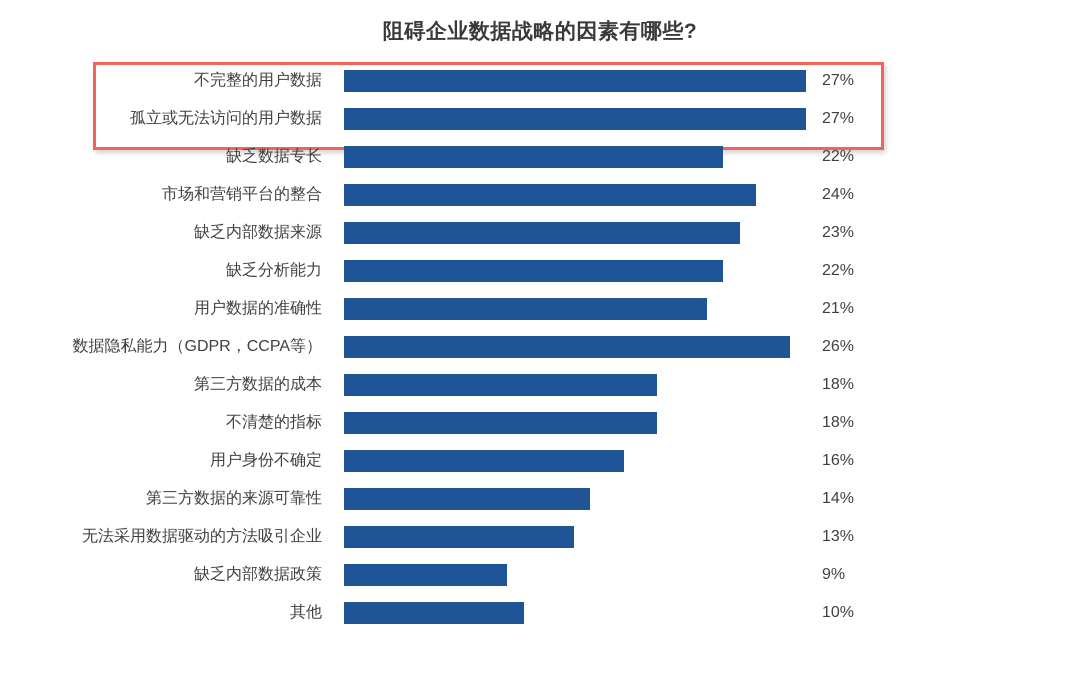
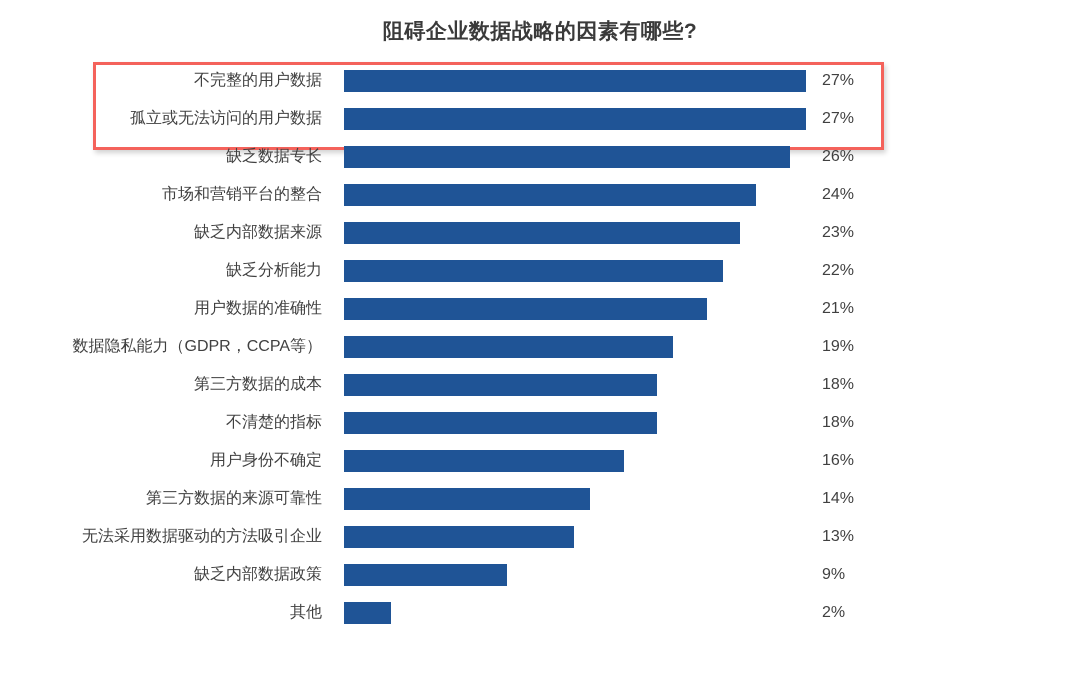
缺乏数据专长: 22% -> 26%
数据隐私能力（GDPR，CCPA等）: 26% -> 19%
其他: 10% -> 2%
